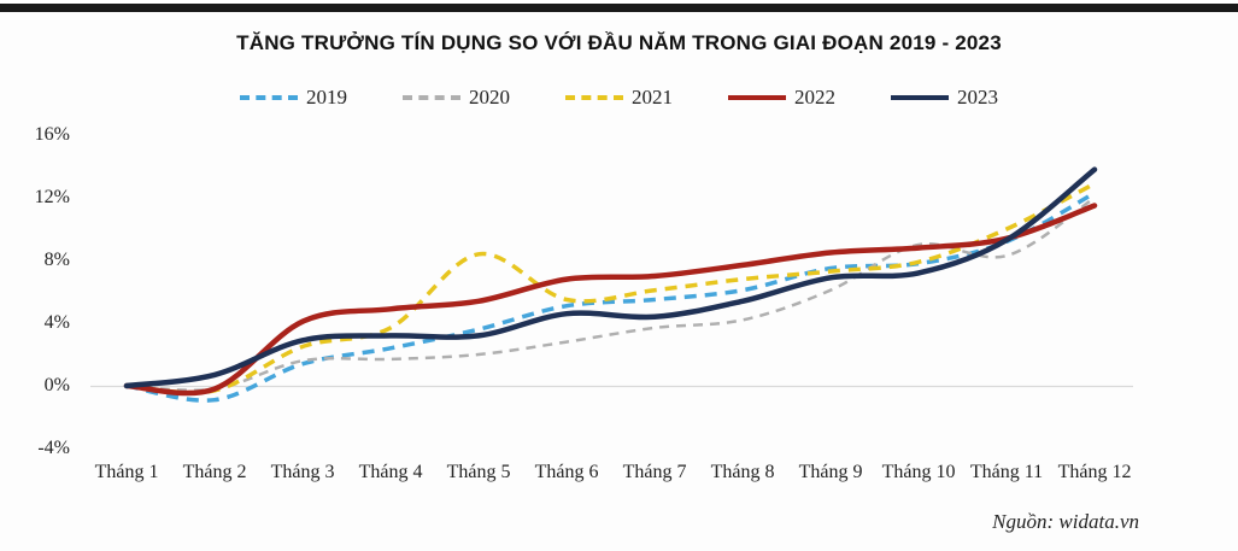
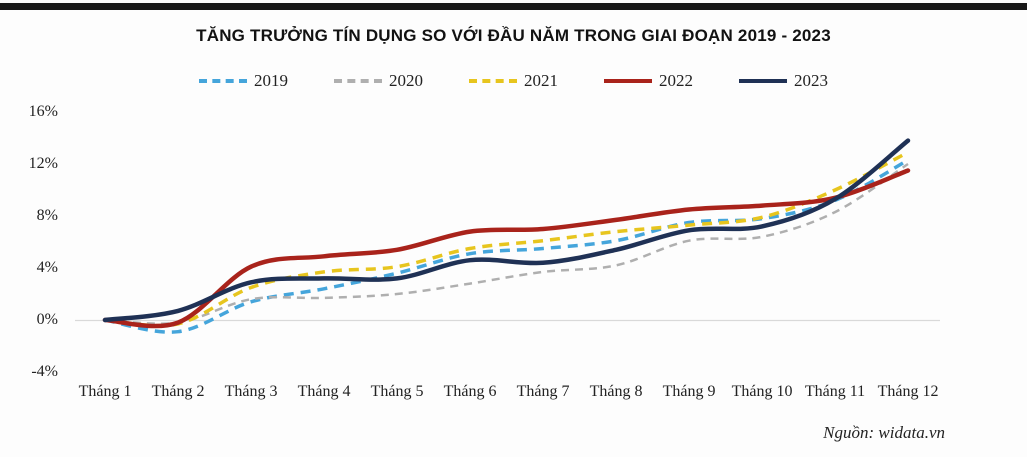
2021/Tháng 5: 8.4% -> 4.1%
2020/Tháng 10: 9.0% -> 6.4%
